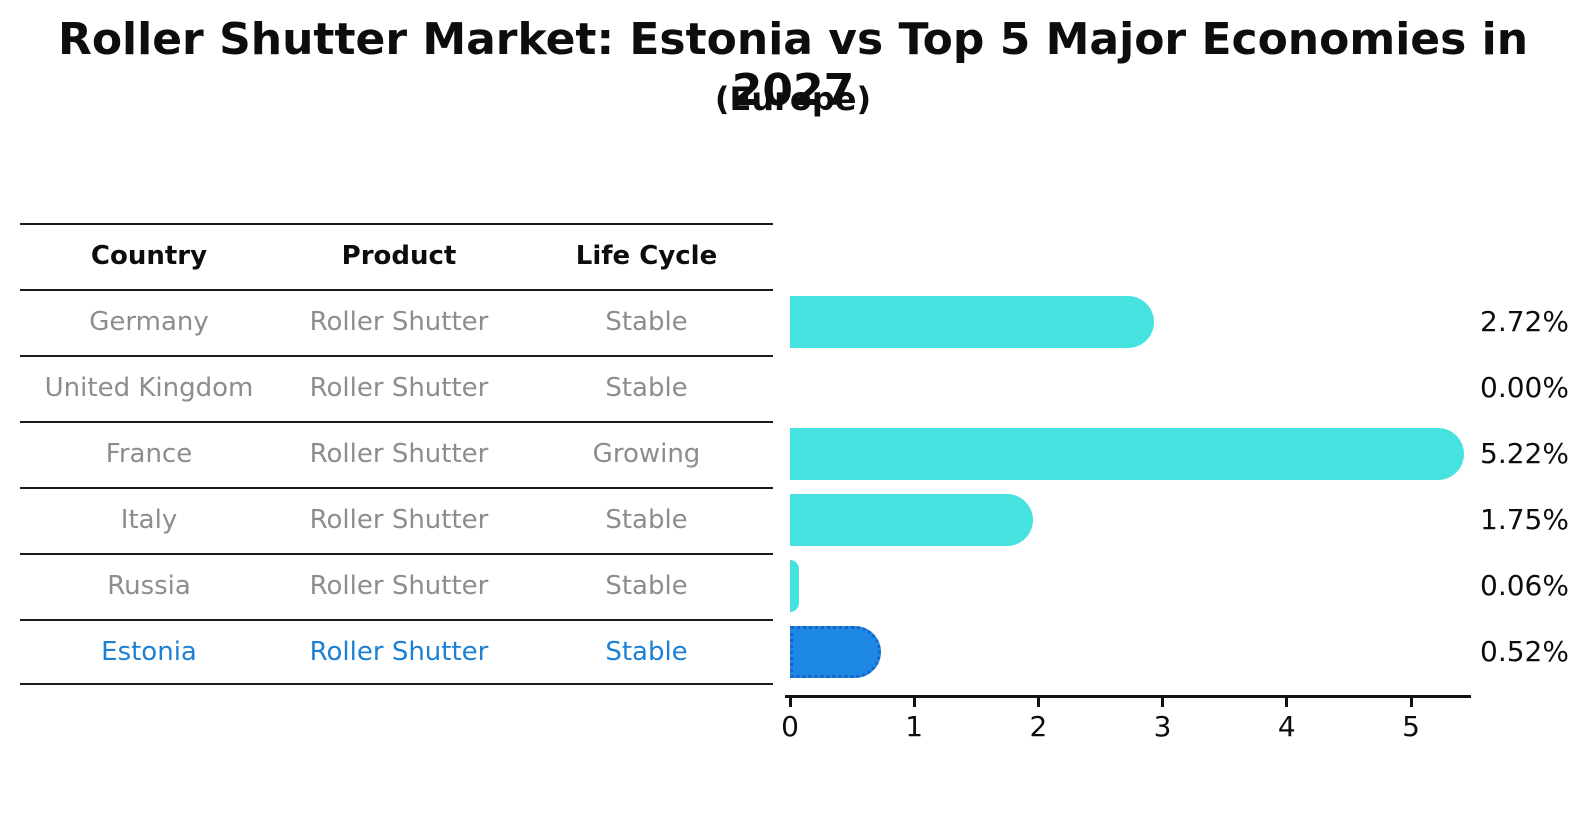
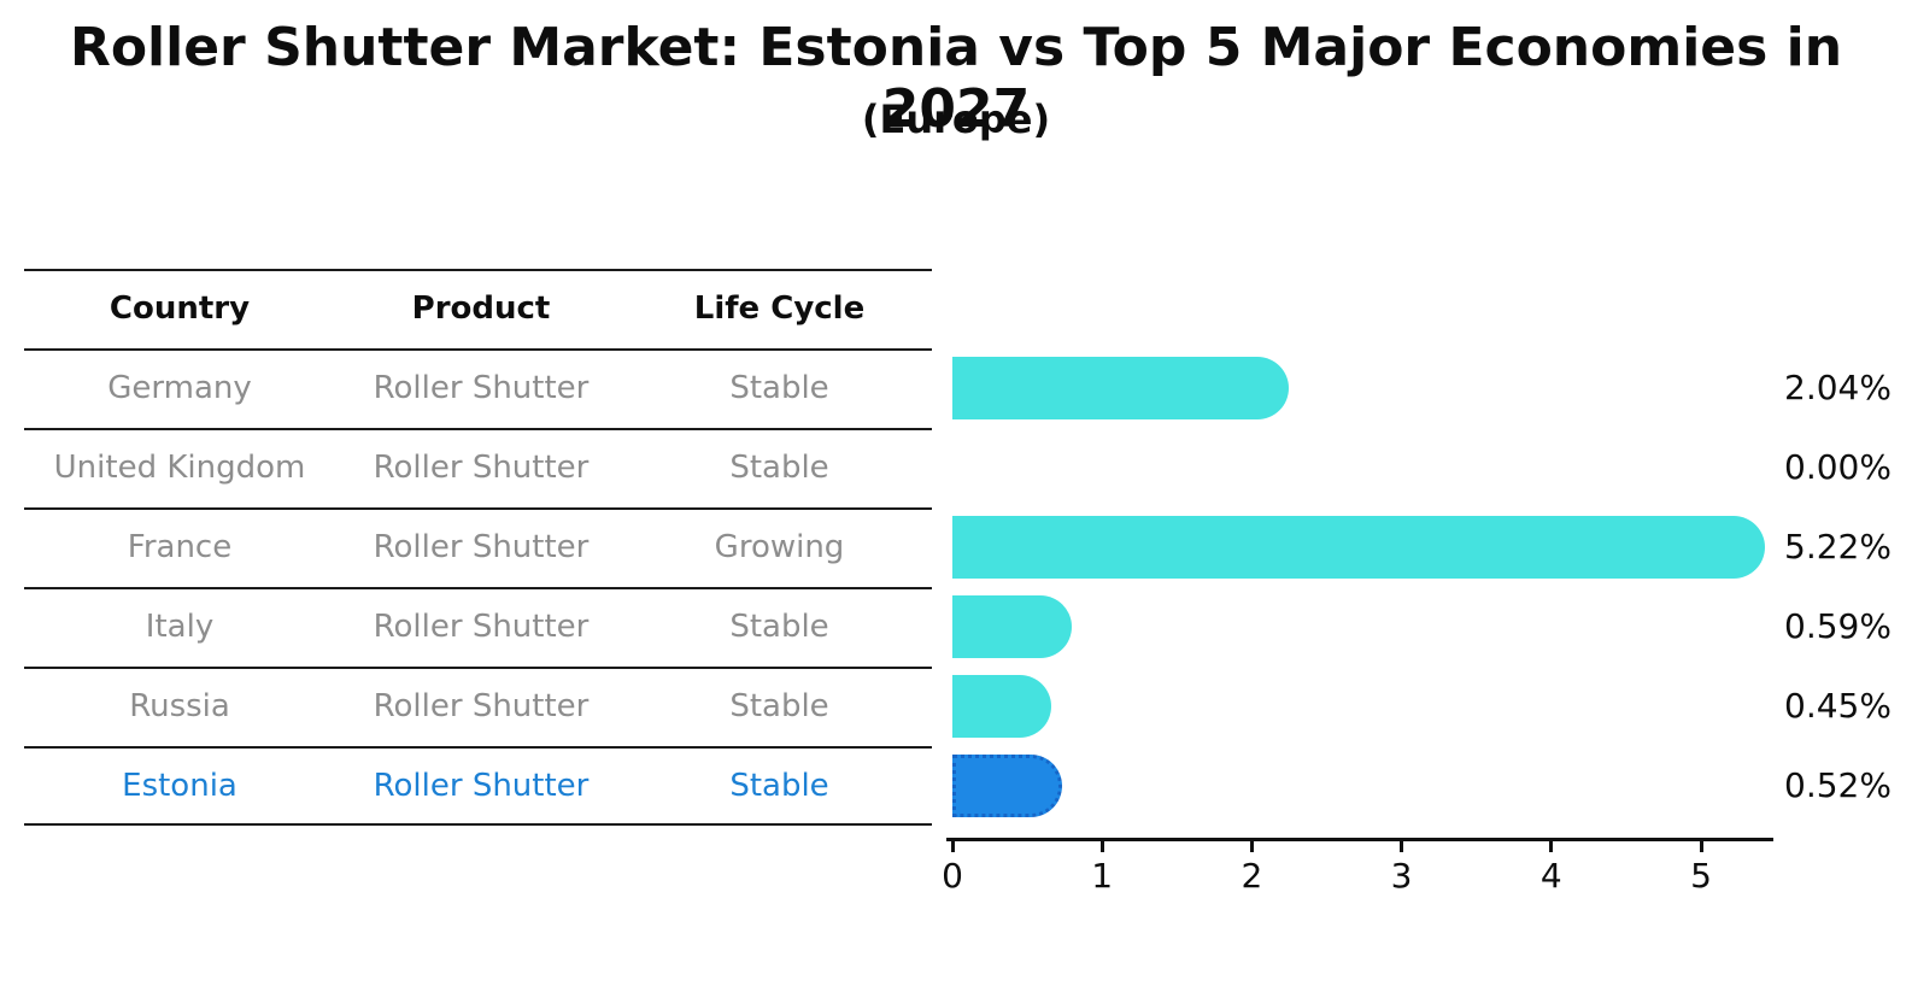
Germany: 2.72% -> 2.04%
Italy: 1.75% -> 0.59%
Russia: 0.06% -> 0.45%
